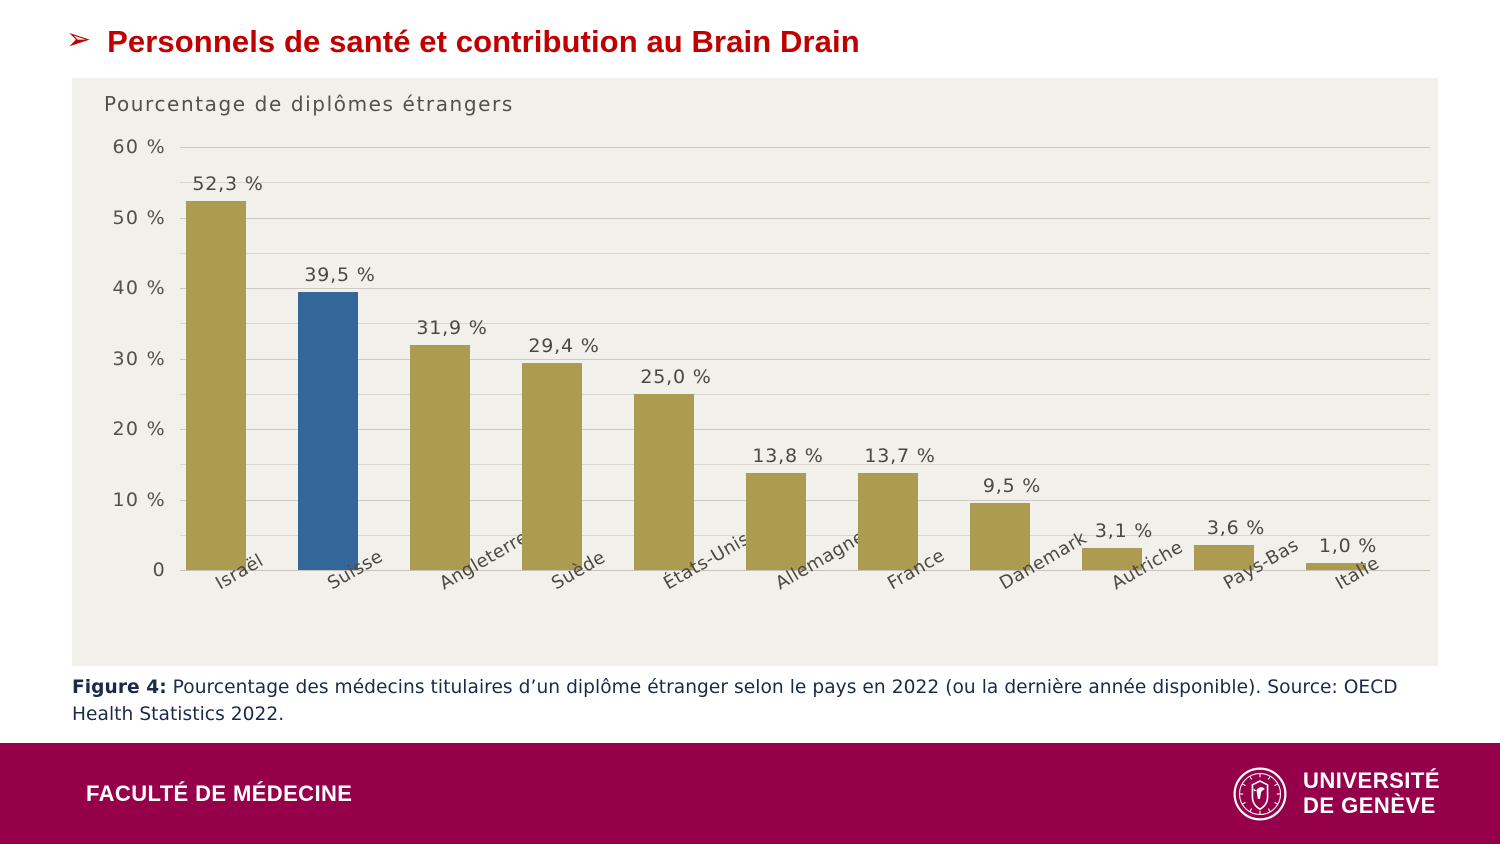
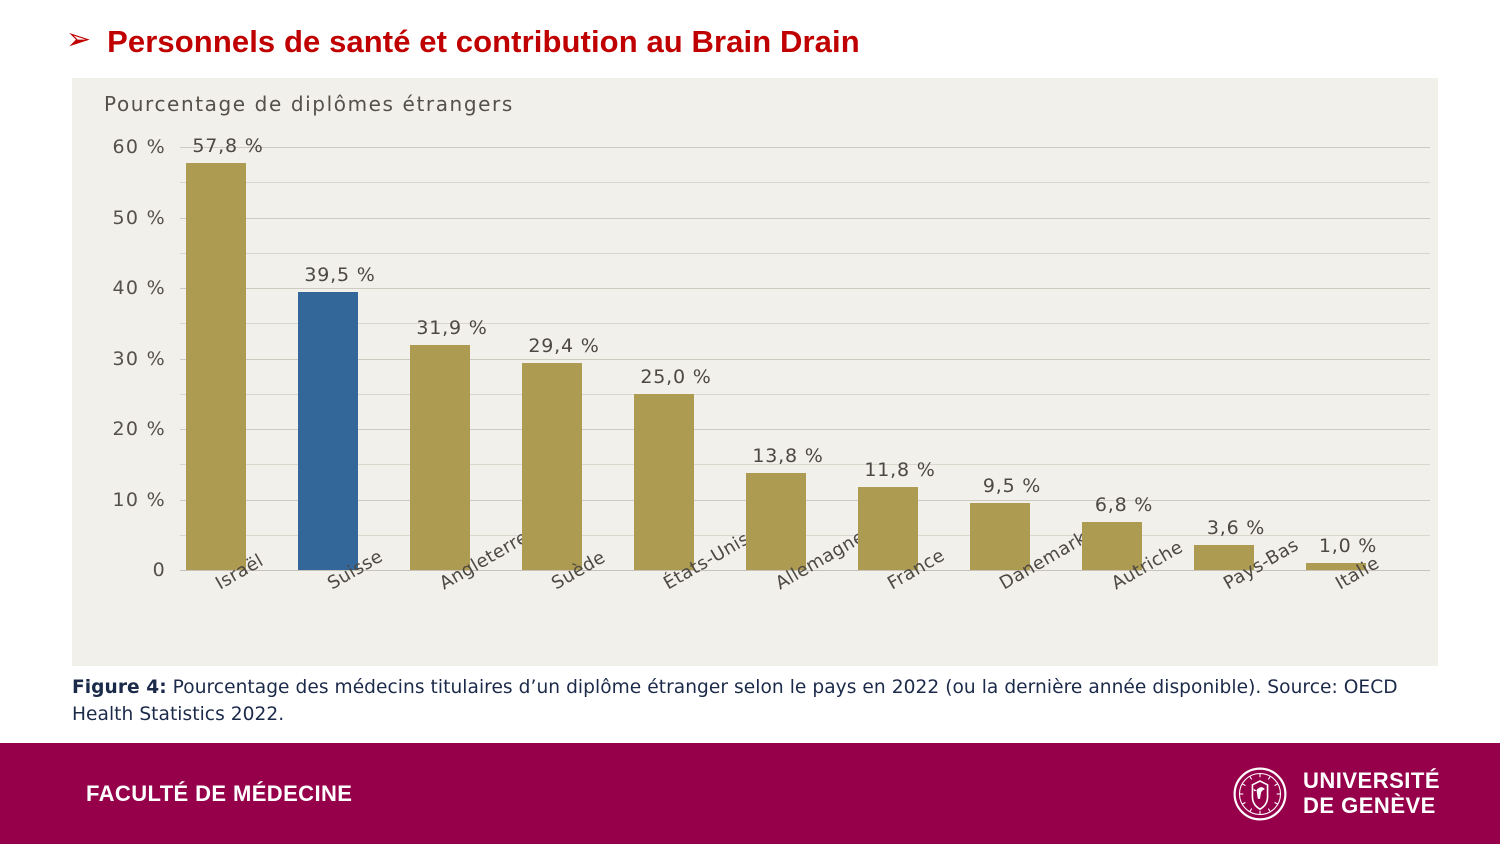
Israël: 52,3 -> 57,8
France: 13,7 -> 11,8
Autriche: 3,1 -> 6,8
